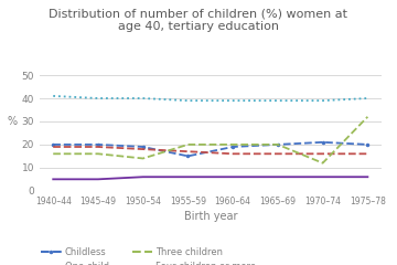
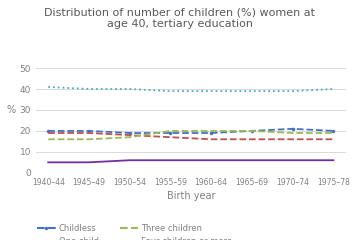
Three children/1950–54: 14 -> 17
Childless/1955–59: 15 -> 19
Three children/1970–74: 12 -> 19
Three children/1975–78: 32 -> 19
